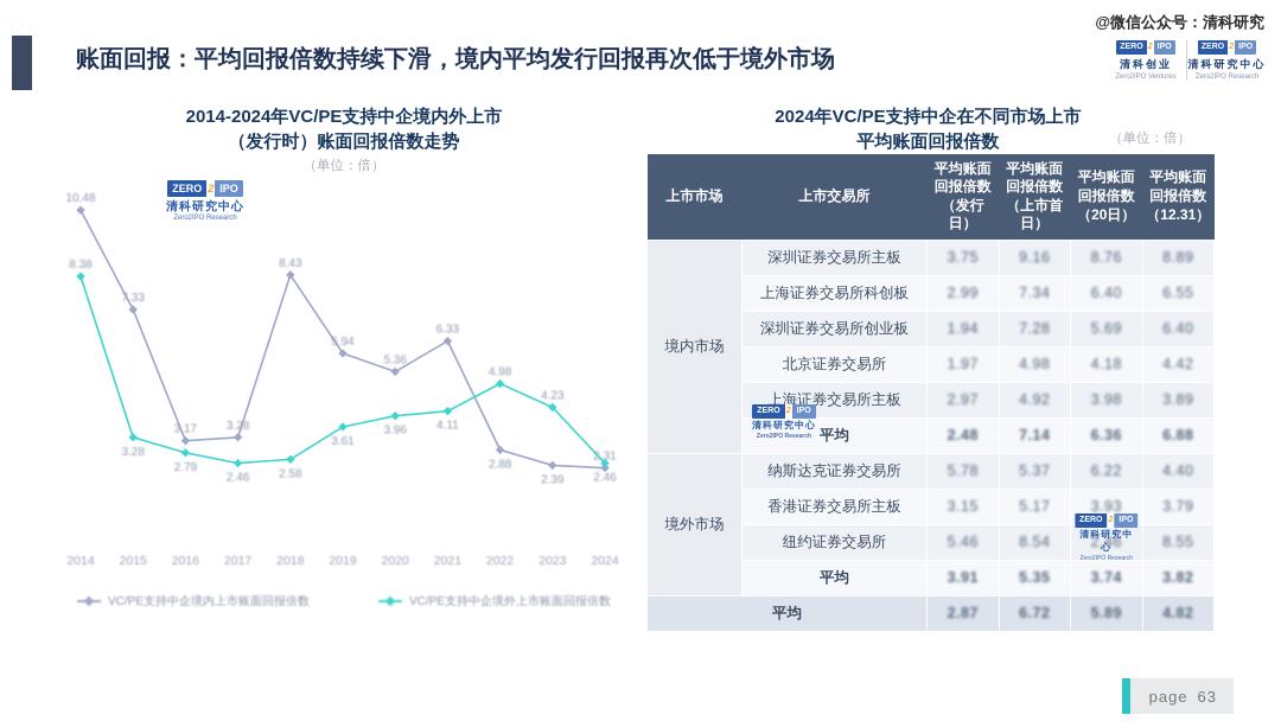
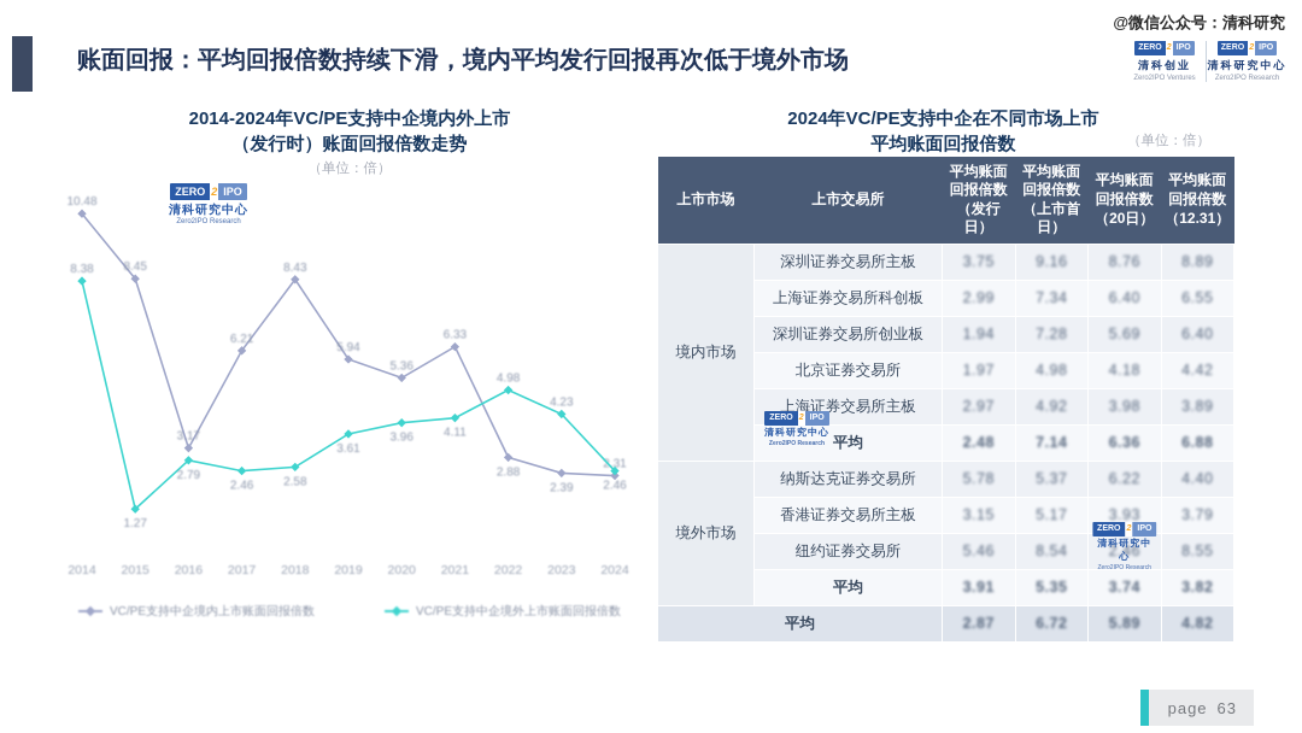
VC/PE支持中企境内上市账面回报倍数/2015: 7.33 -> 8.45
VC/PE支持中企境外上市账面回报倍数/2015: 3.28 -> 1.27
VC/PE支持中企境内上市账面回报倍数/2017: 3.28 -> 6.21
